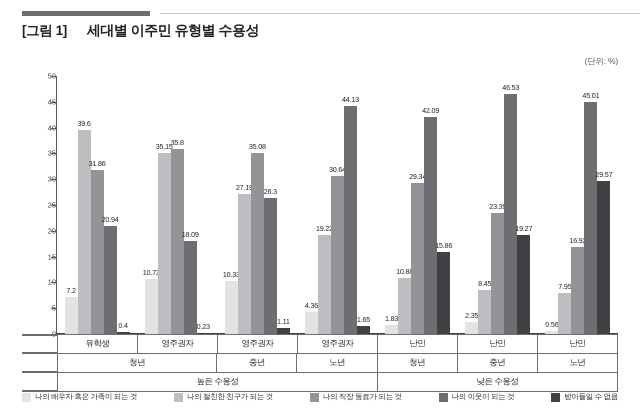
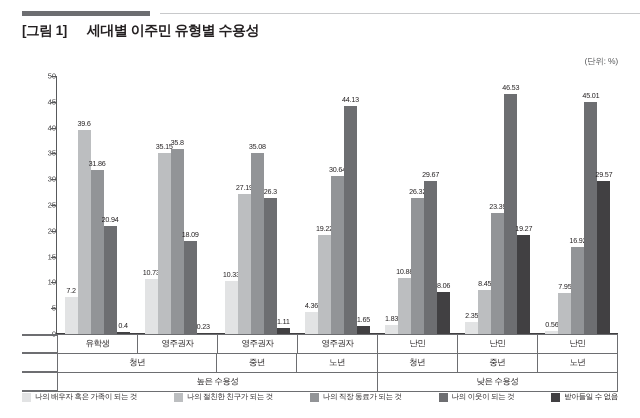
나의 직장 동료가 되는 것/난민 청년: 29.34 -> 26.32
나의 이웃이 되는 것/난민 청년: 42.09 -> 29.67
받아들일 수 없음/난민 청년: 15.86 -> 8.06
